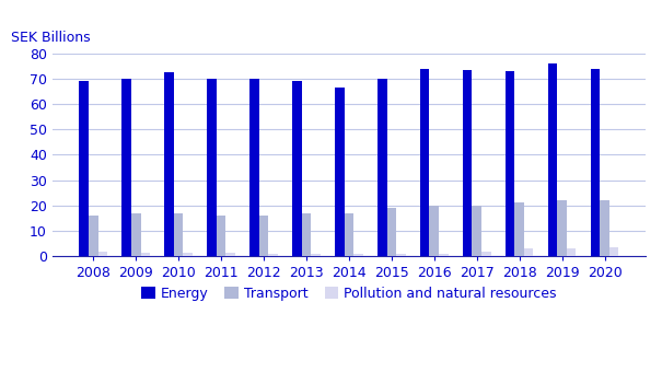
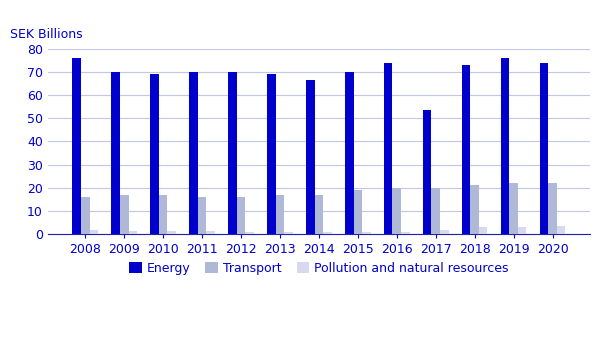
Energy/2008: 69.0 -> 76.0
Energy/2010: 72.5 -> 69.0
Energy/2017: 73.5 -> 53.5
